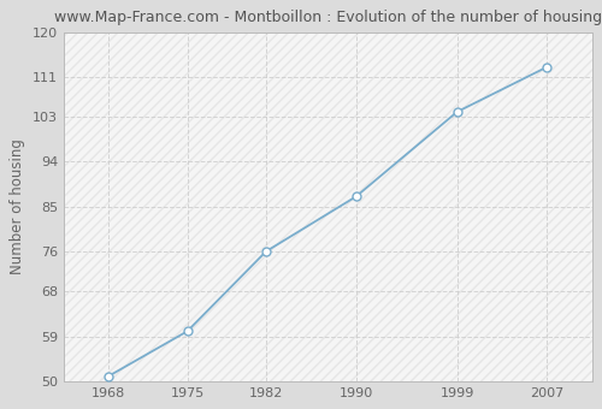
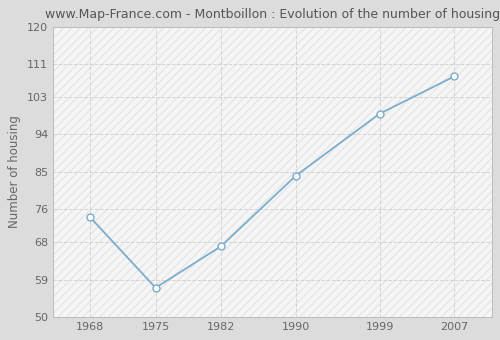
1968: 51 -> 74
1975: 60 -> 57
1982: 76 -> 67
1990: 87 -> 84
1999: 104 -> 99
2007: 113 -> 108
